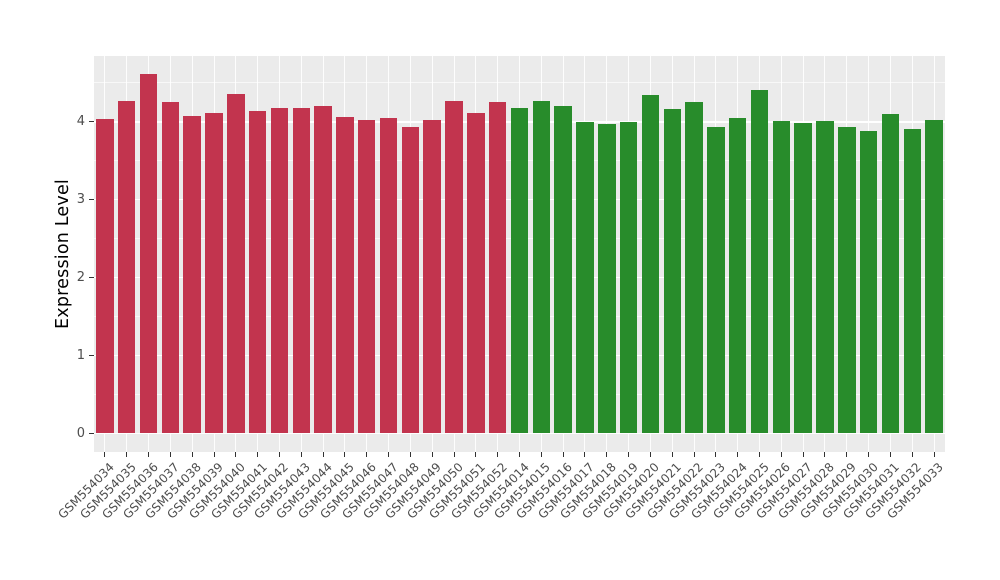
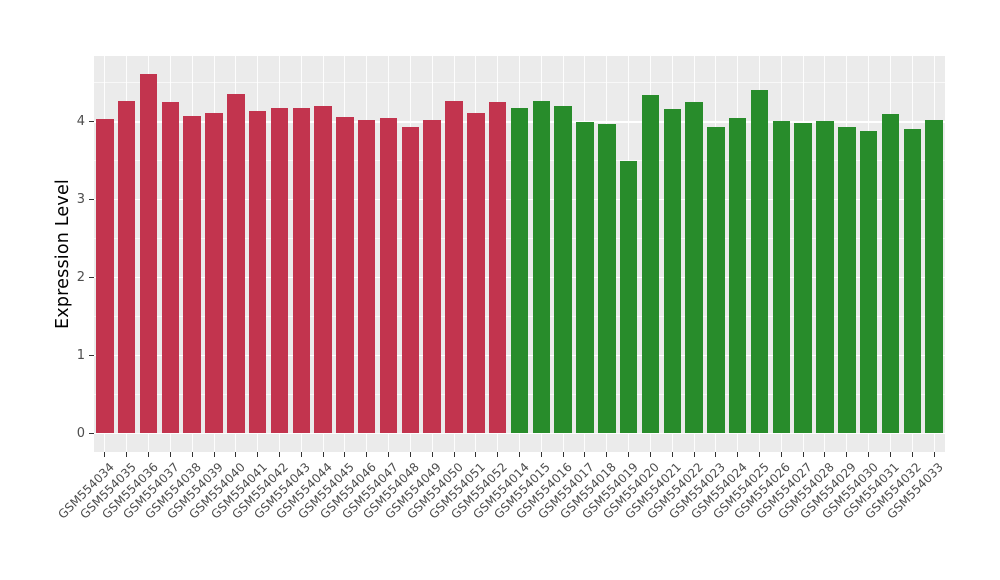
GSM554019: 4.0 -> 3.5
